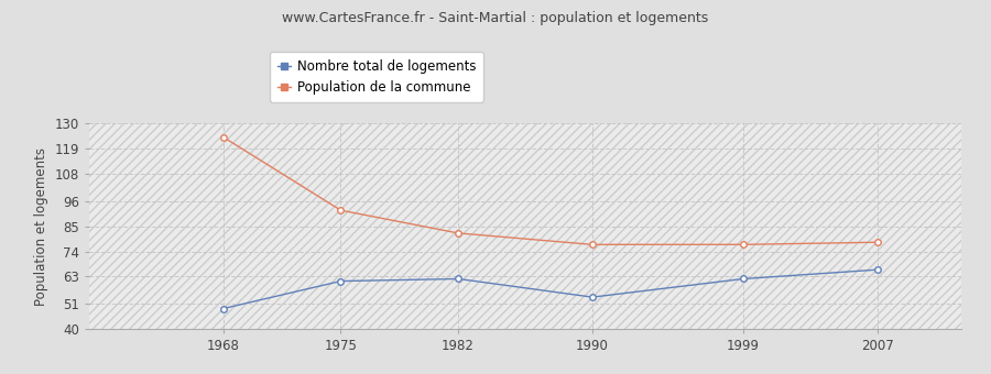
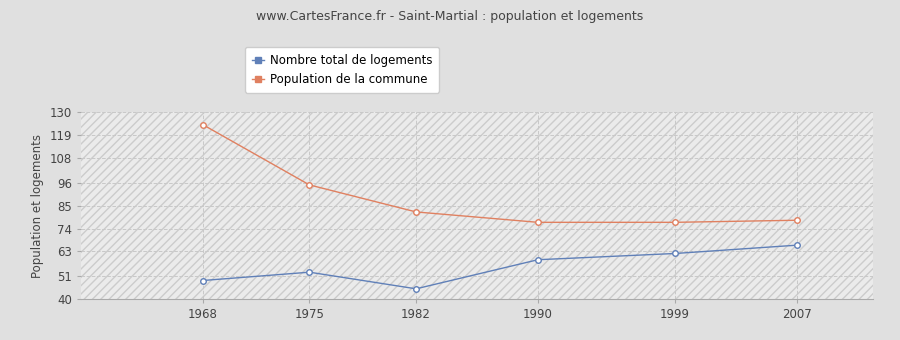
Nombre total de logements/1975: 61 -> 53
Population de la commune/1975: 92 -> 95
Nombre total de logements/1982: 62 -> 45
Nombre total de logements/1990: 54 -> 59
